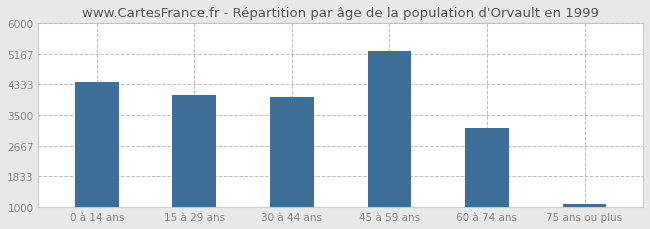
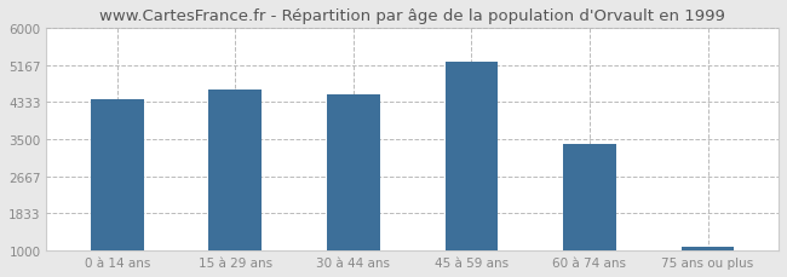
15 à 29 ans: 4050 -> 4620
30 à 44 ans: 4000 -> 4510
60 à 74 ans: 3150 -> 3390
